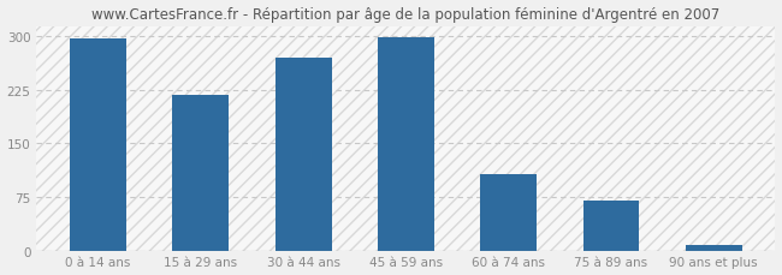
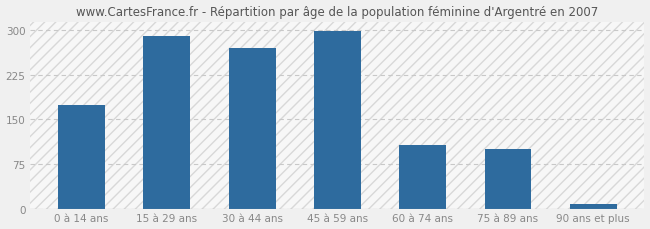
0 à 14 ans: 297 -> 174
15 à 29 ans: 218 -> 290
75 à 89 ans: 70 -> 100
